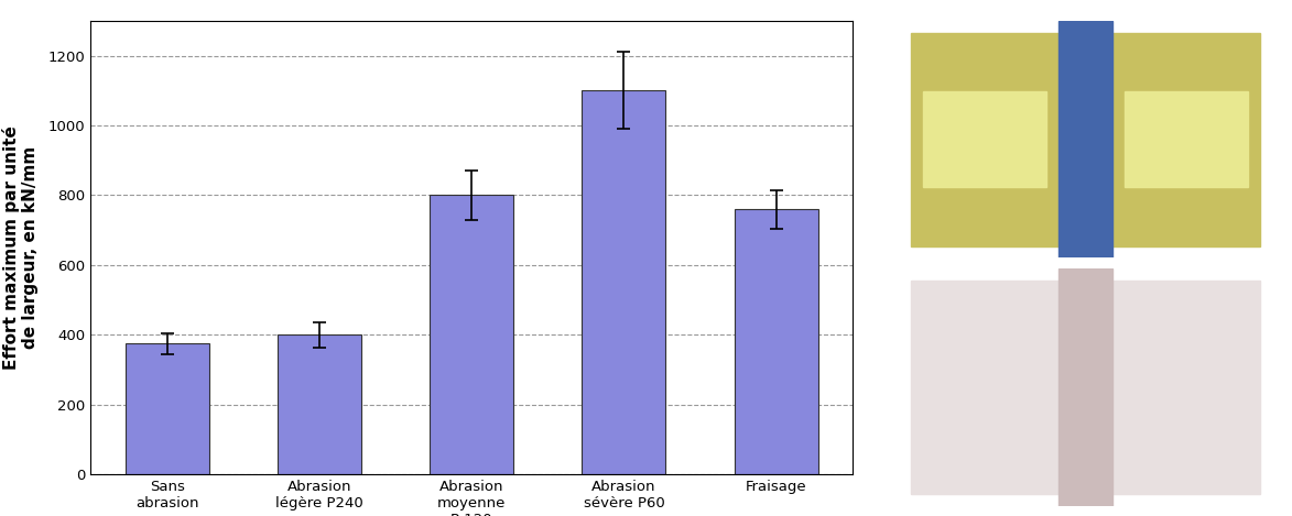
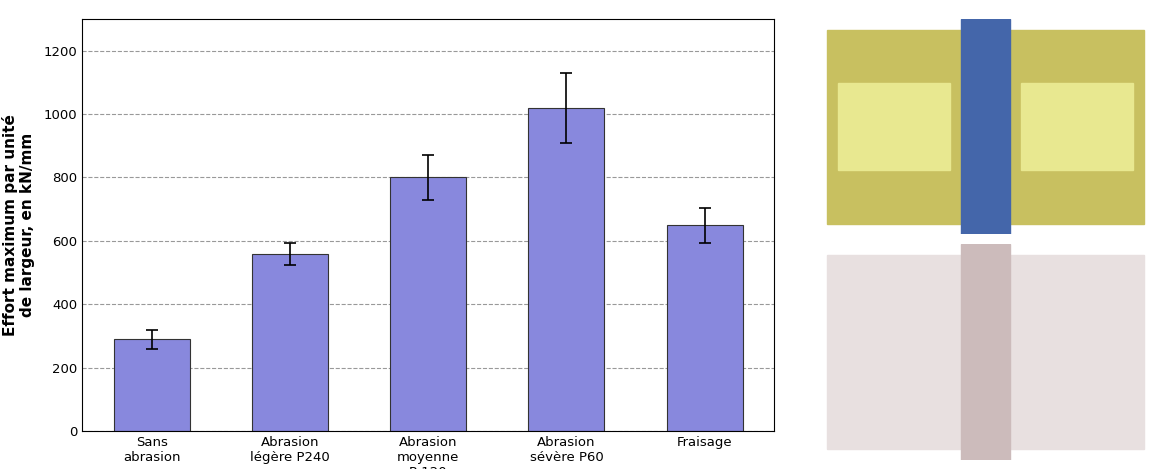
Sans abrasion: 375 -> 290
Abrasion légère P240: 400 -> 560
Abrasion sévère P60: 1100 -> 1020
Fraisage: 760 -> 650
